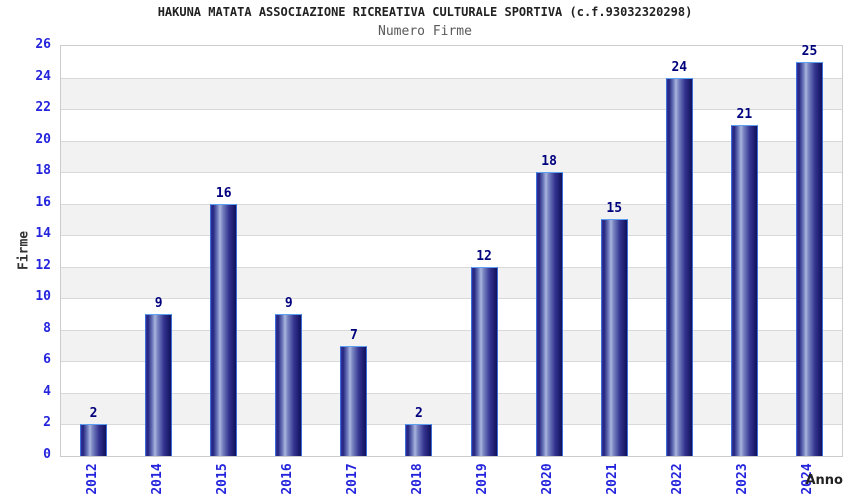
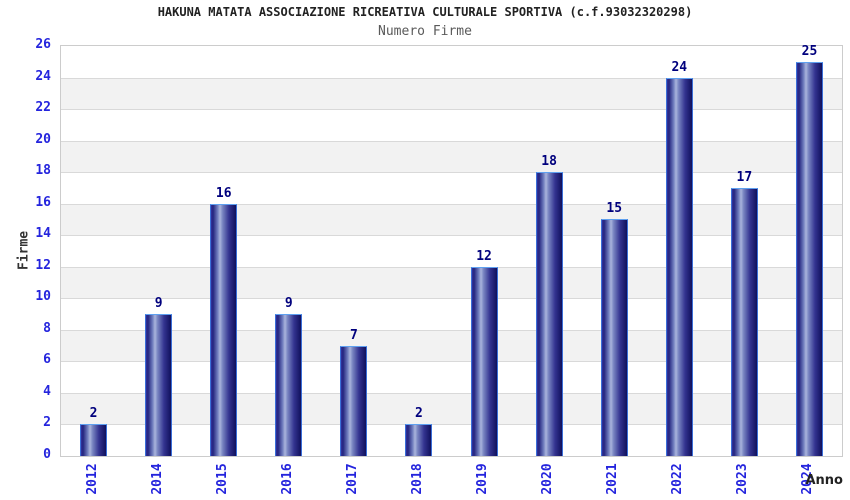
2023: 21 -> 17
